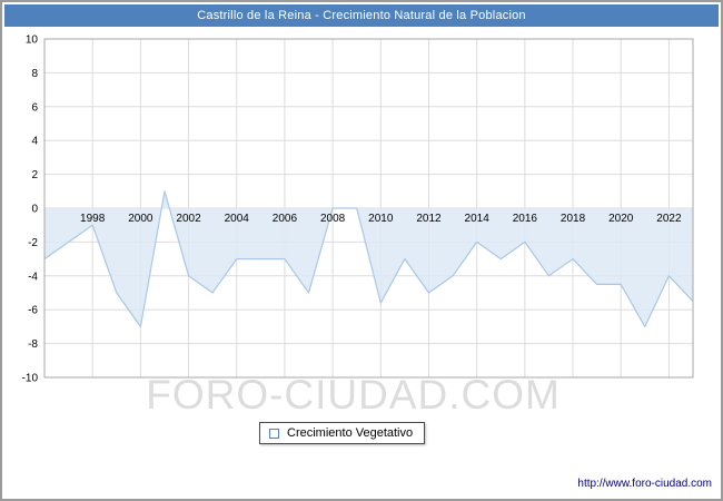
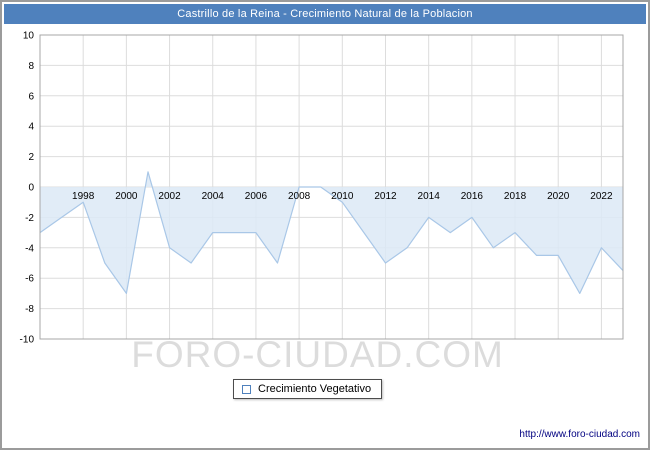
2010: -5.6 -> -1.0
